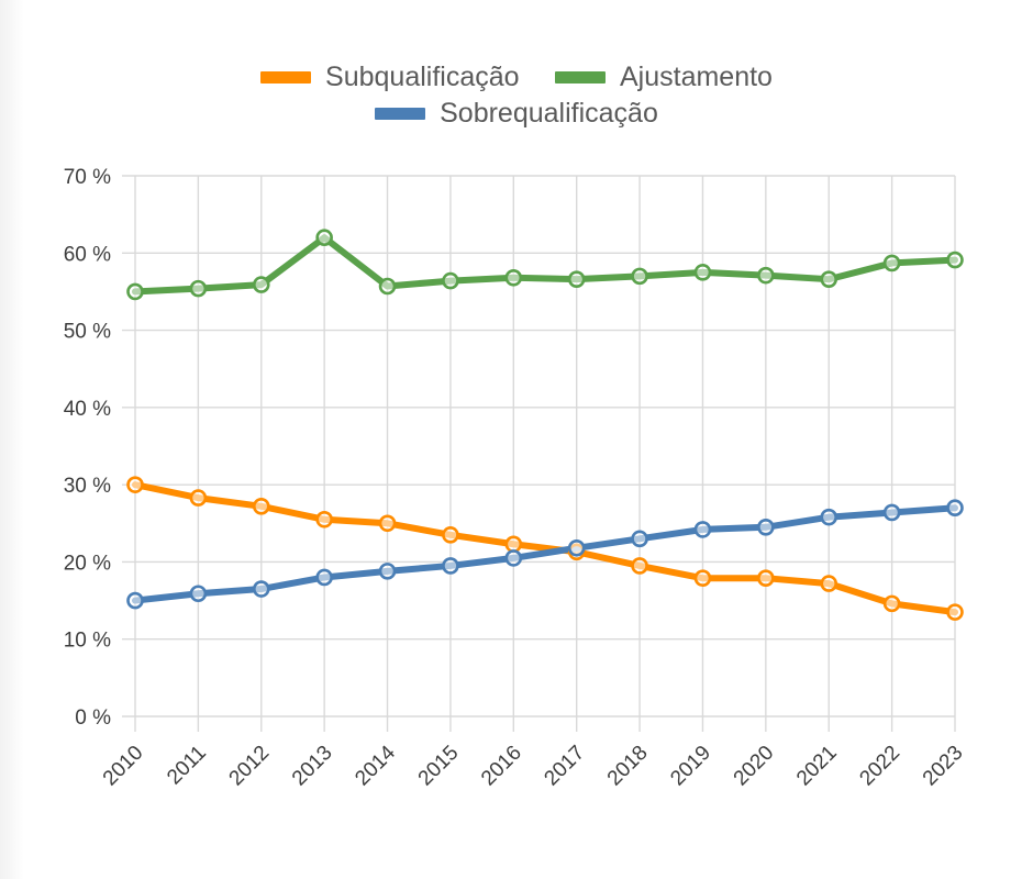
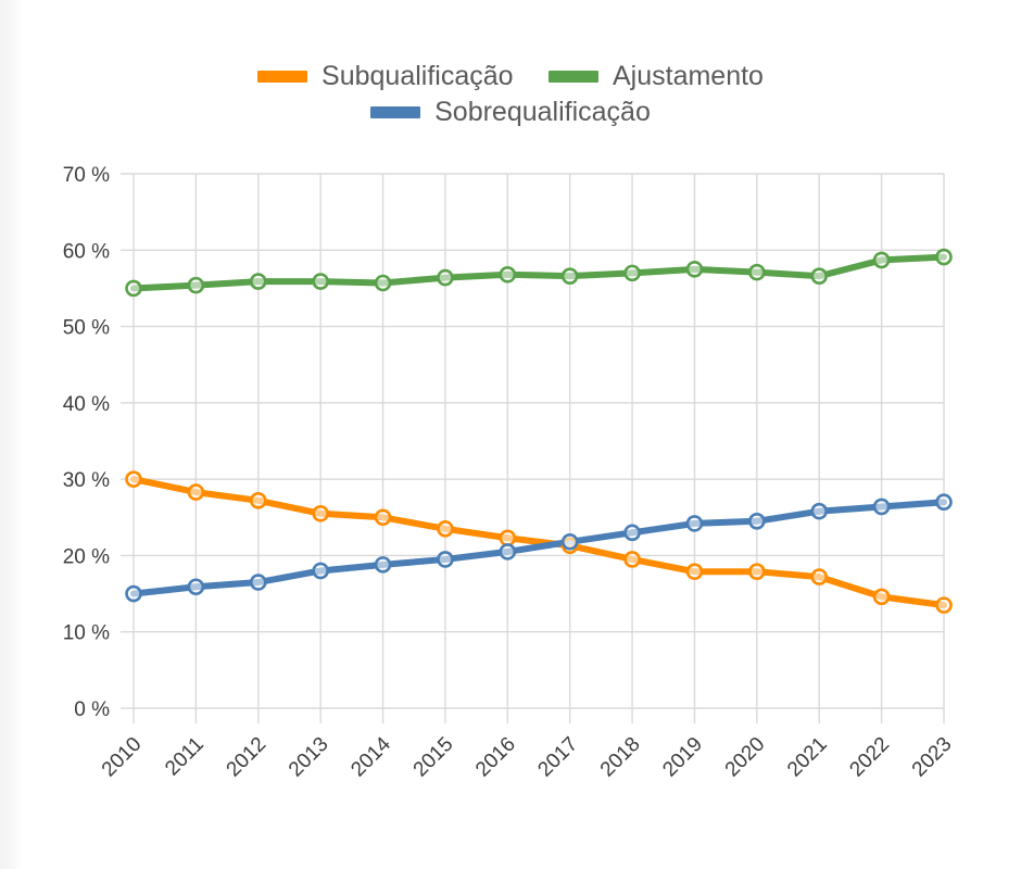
Ajustamento/2013: 62% -> 56%
